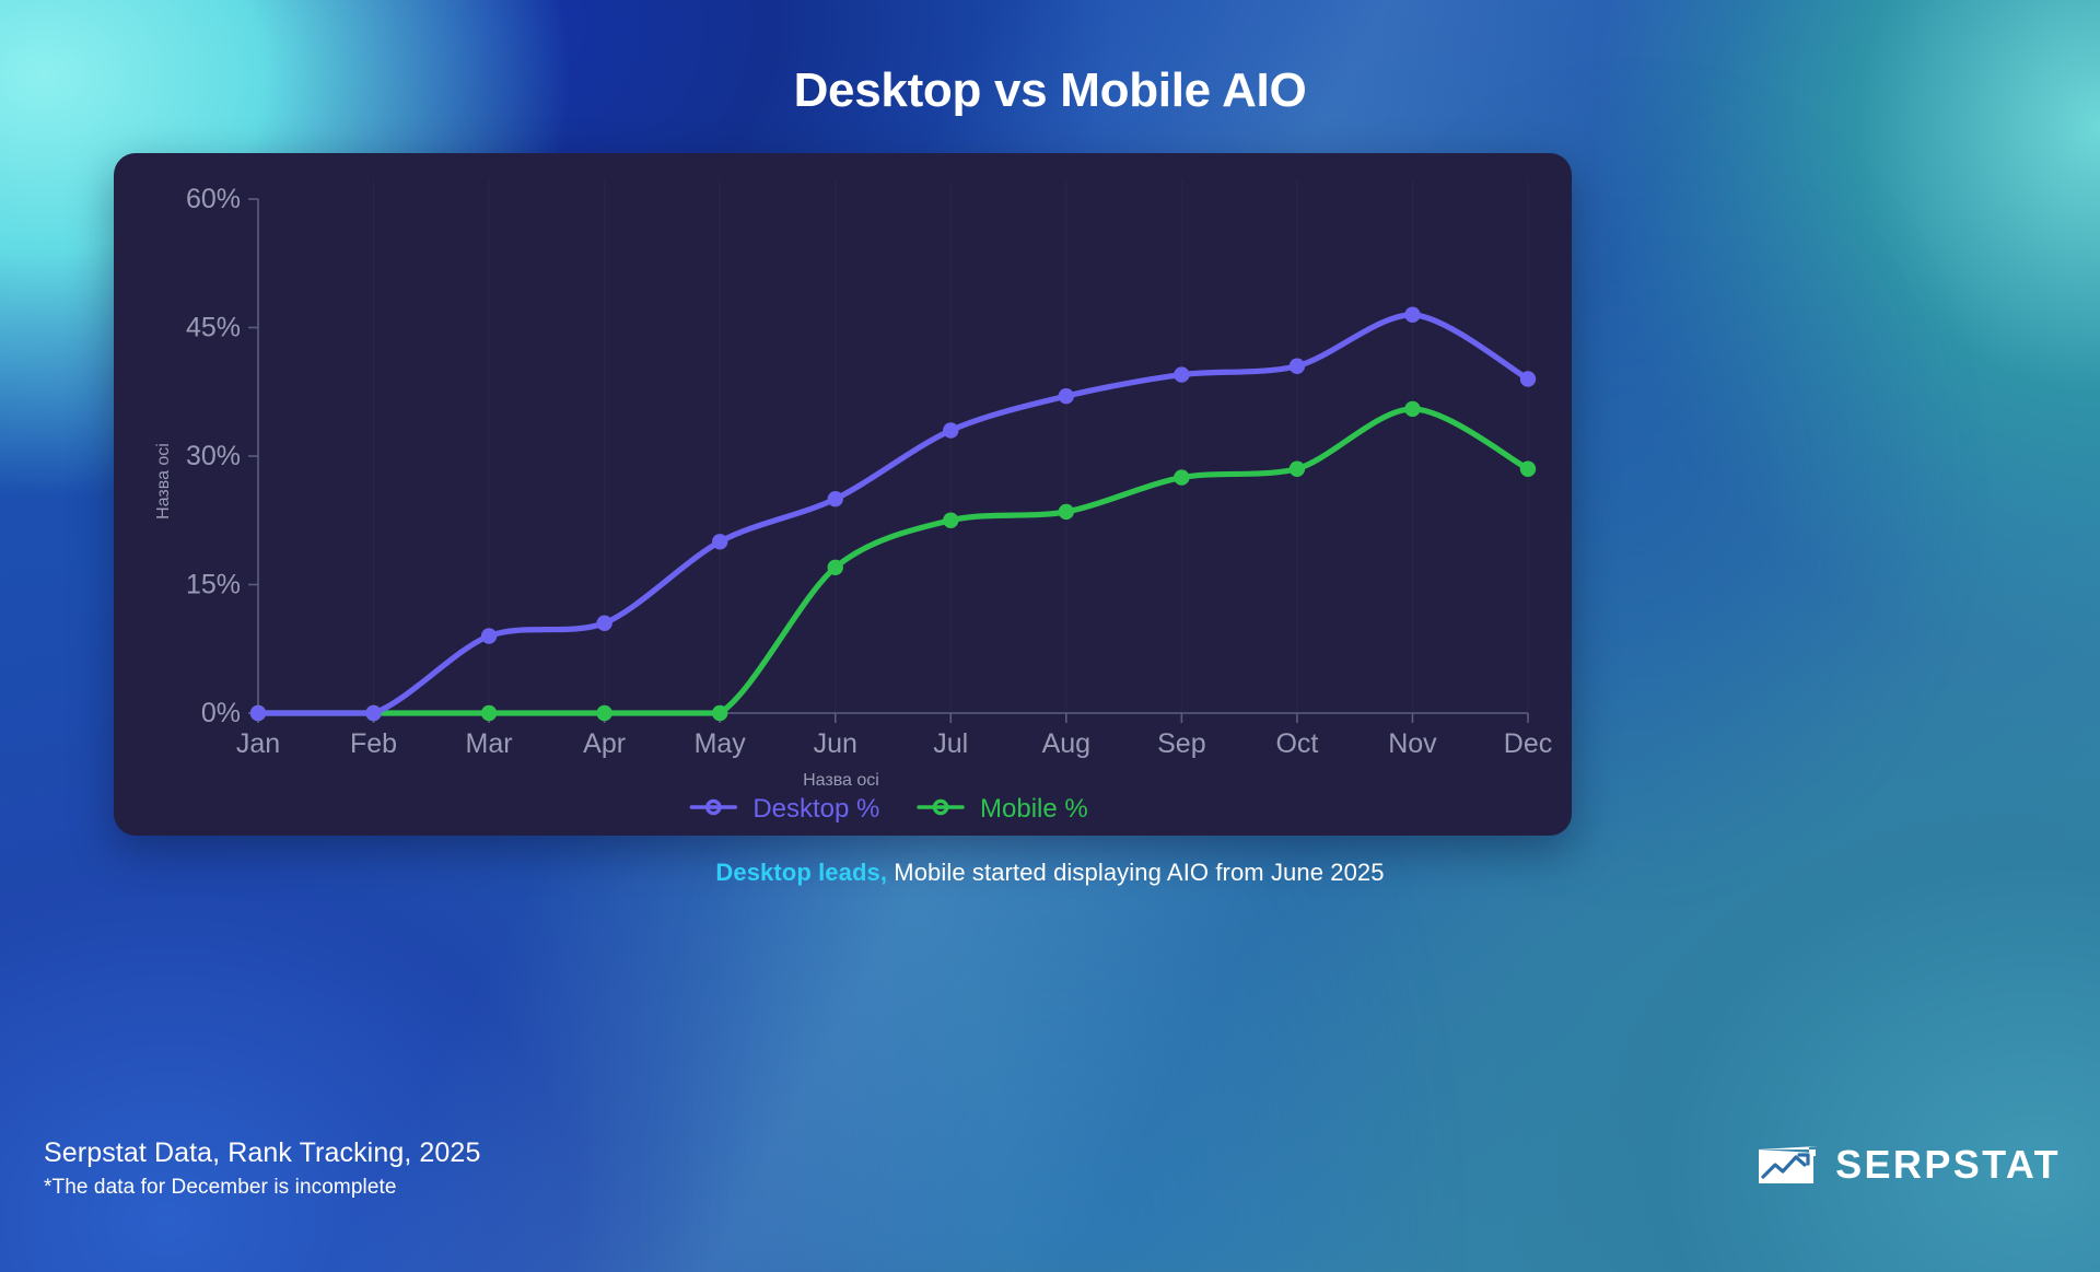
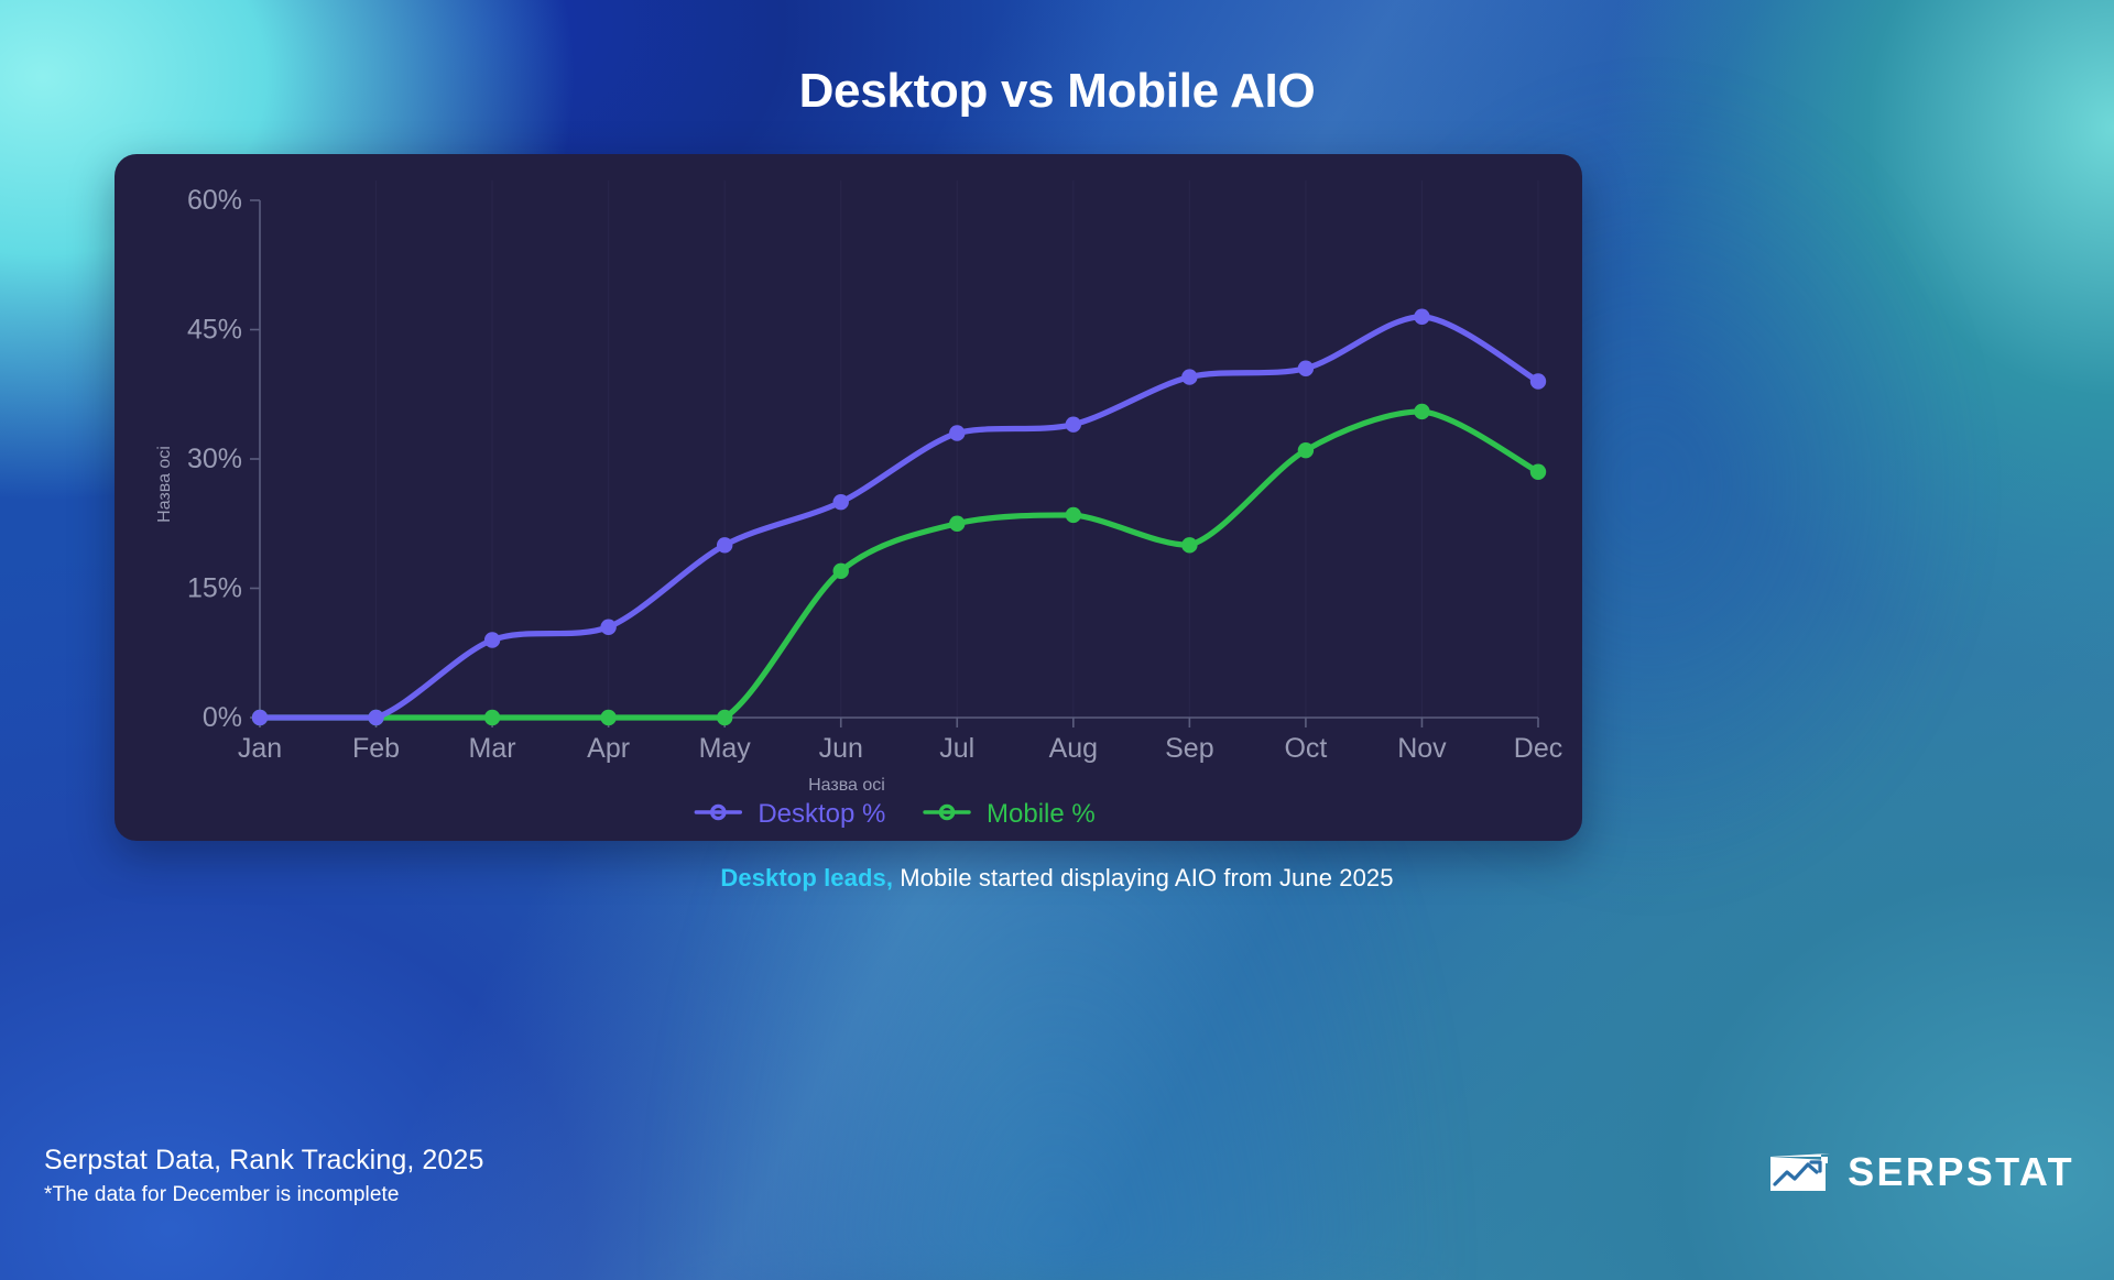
Desktop %/Aug: 37% -> 34%
Mobile %/Sep: 28% -> 20%
Mobile %/Oct: 28% -> 31%
